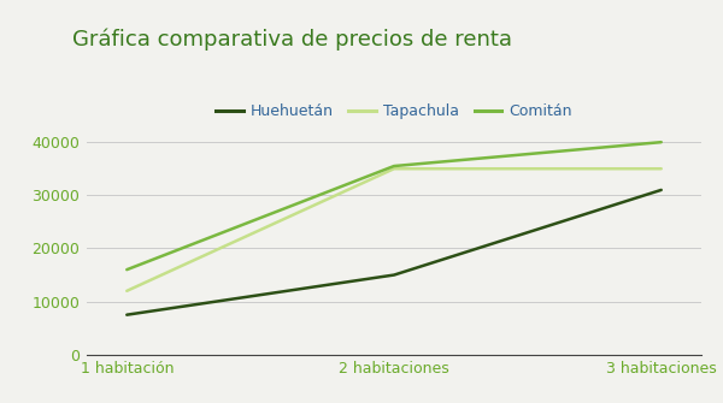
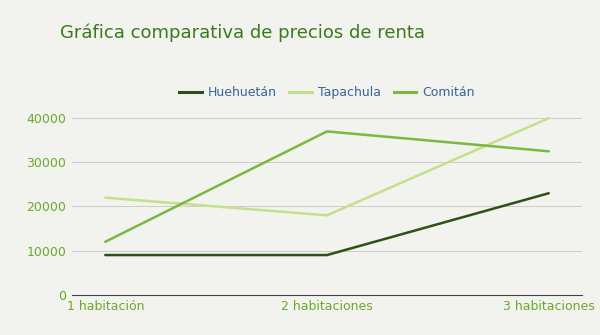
Huehuetán/1 habitación: 7500 -> 9000
Tapachula/1 habitación: 12000 -> 22000
Comitán/1 habitación: 16000 -> 12000
Huehuetán/2 habitaciones: 15000 -> 9000
Tapachula/2 habitaciones: 35000 -> 18000
Comitán/2 habitaciones: 35500 -> 37000
Huehuetán/3 habitaciones: 31000 -> 23000
Tapachula/3 habitaciones: 35000 -> 40000
Comitán/3 habitaciones: 40000 -> 32500
